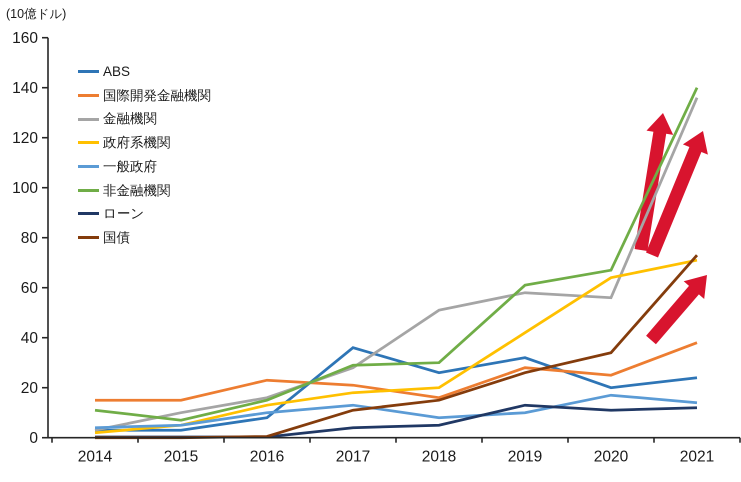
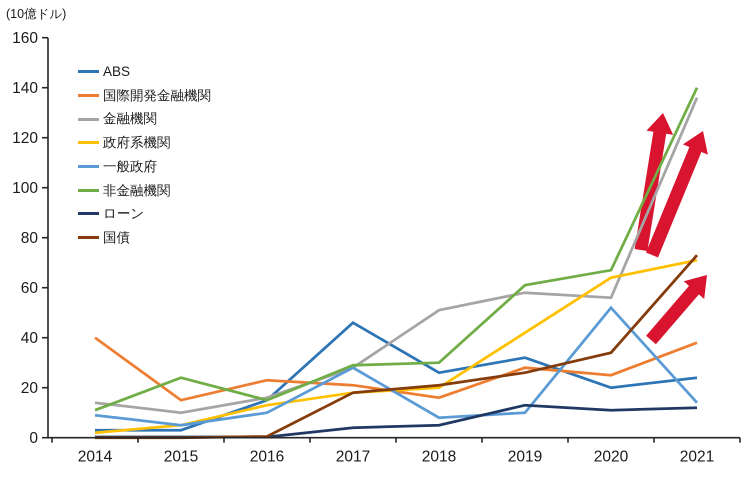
国際開発金融機関/2014: 15 -> 40
金融機関/2014: 3 -> 14
一般政府/2014: 4 -> 9
非金融機関/2015: 7 -> 24
ABS/2016: 8 -> 15
ABS/2017: 36 -> 46
一般政府/2017: 13 -> 28
国債/2017: 11 -> 18
国債/2018: 15 -> 21
一般政府/2020: 17 -> 52
